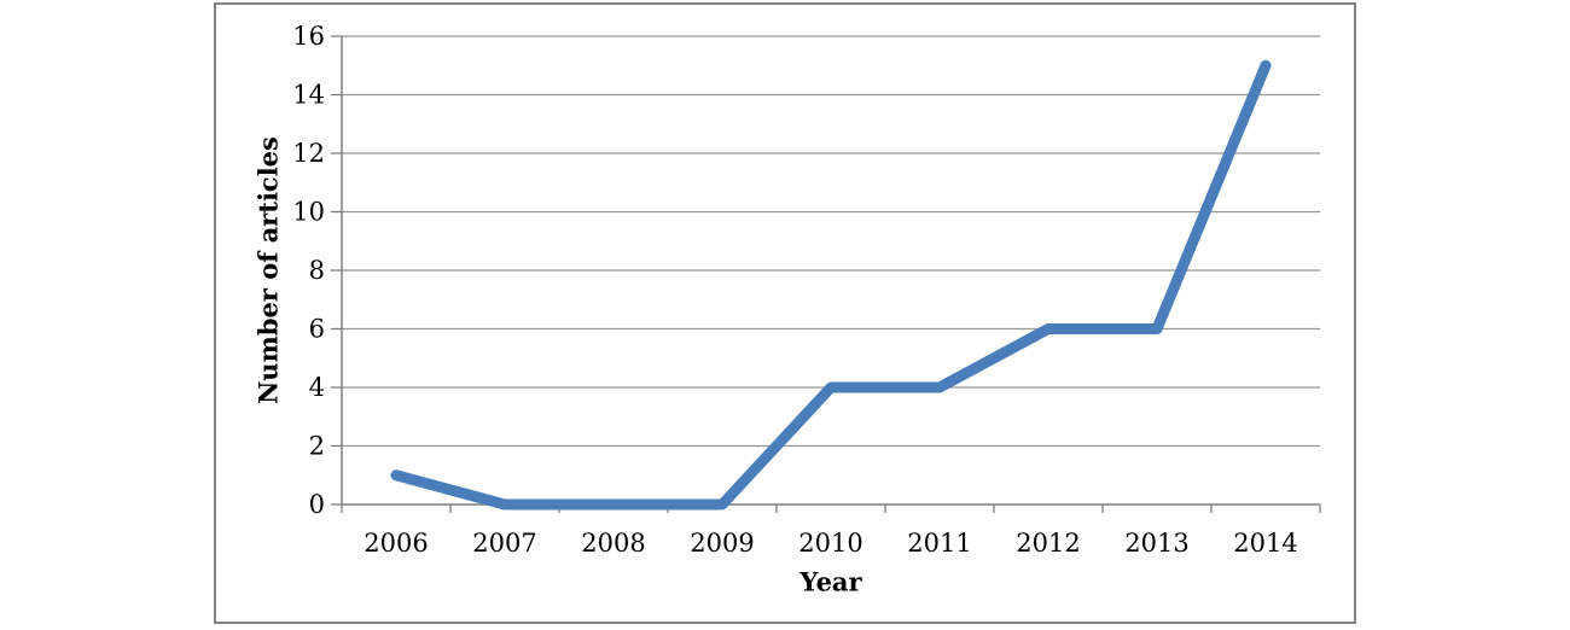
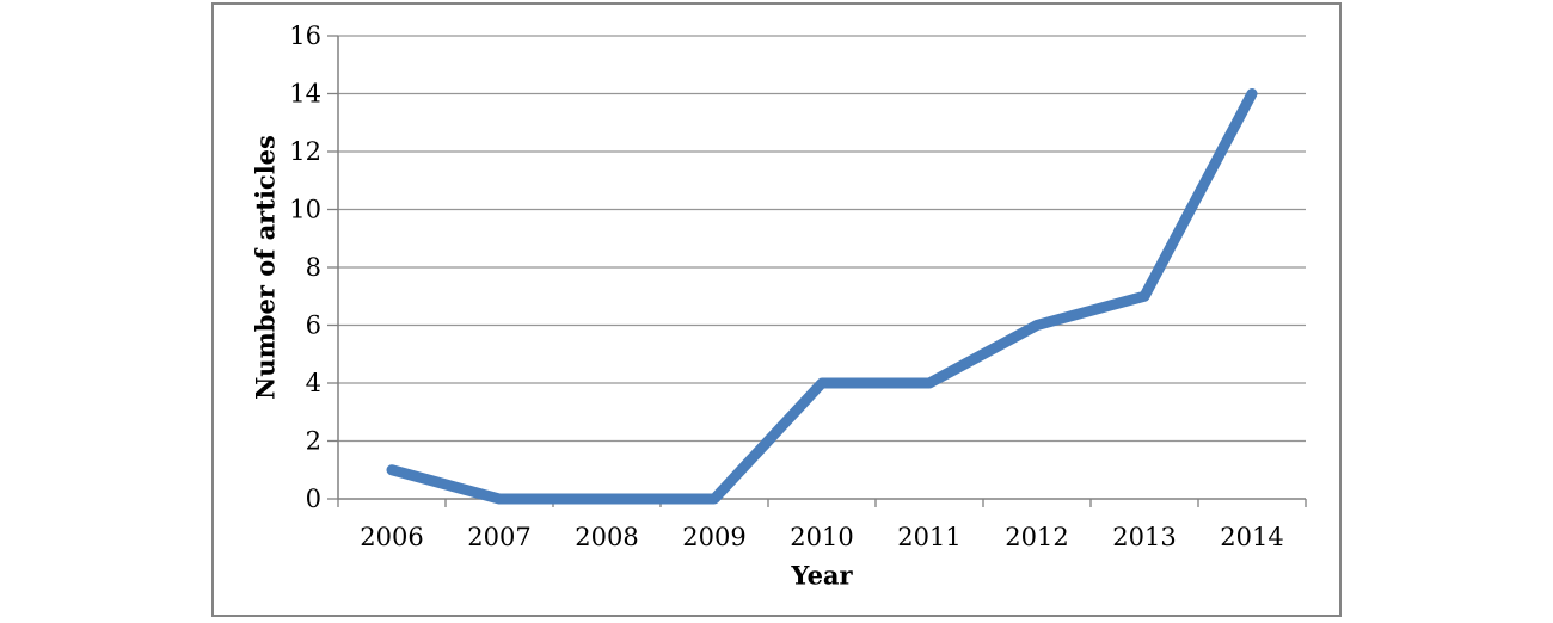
2013: 6 -> 7
2014: 15 -> 14
